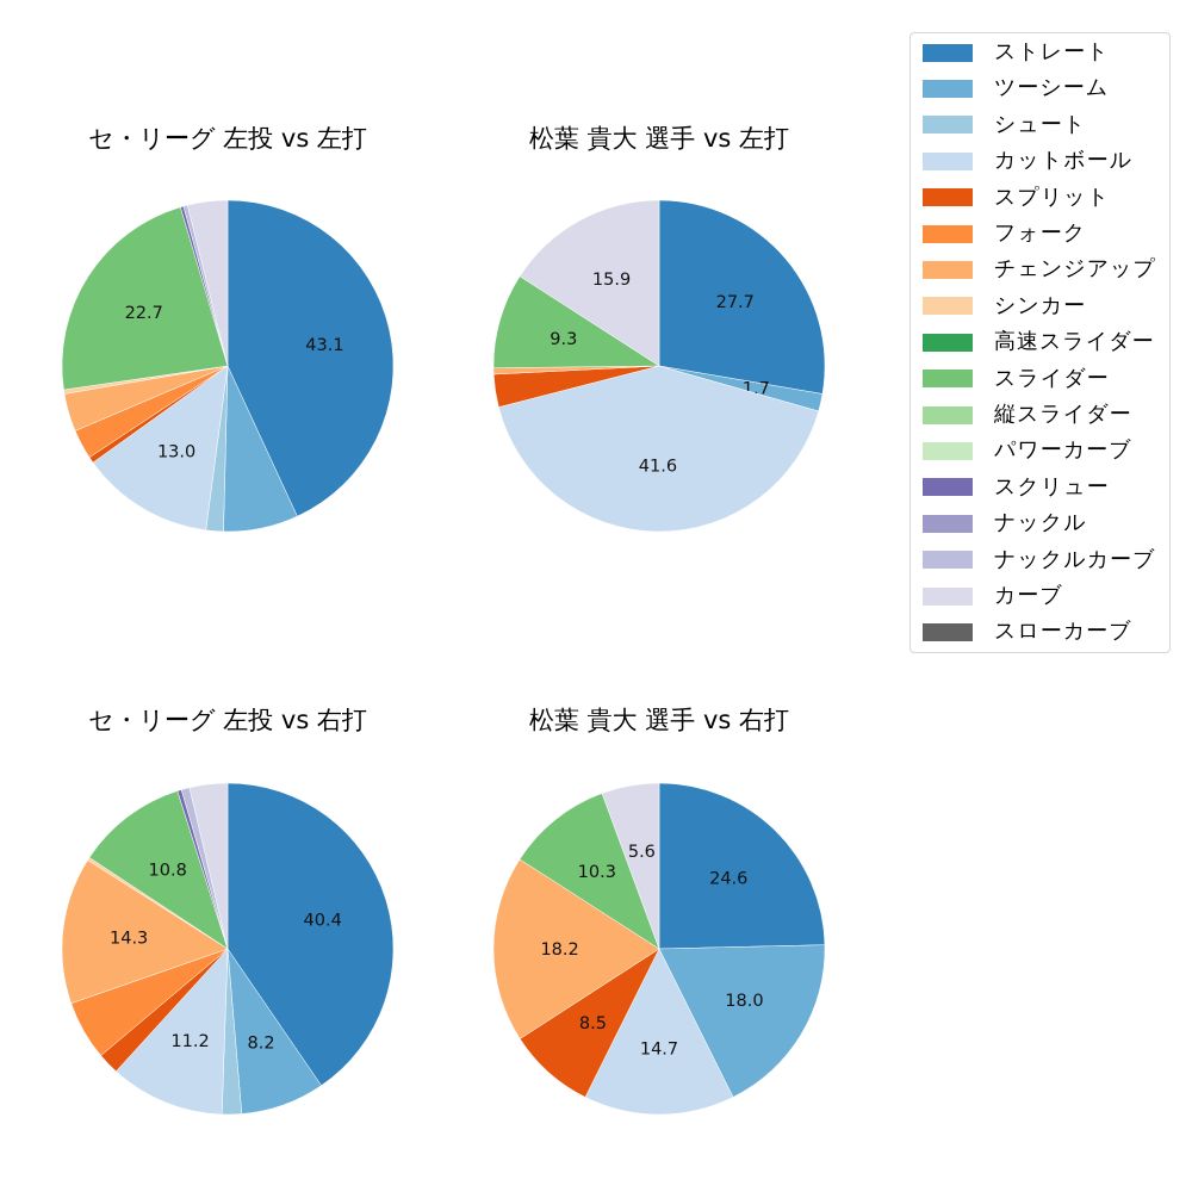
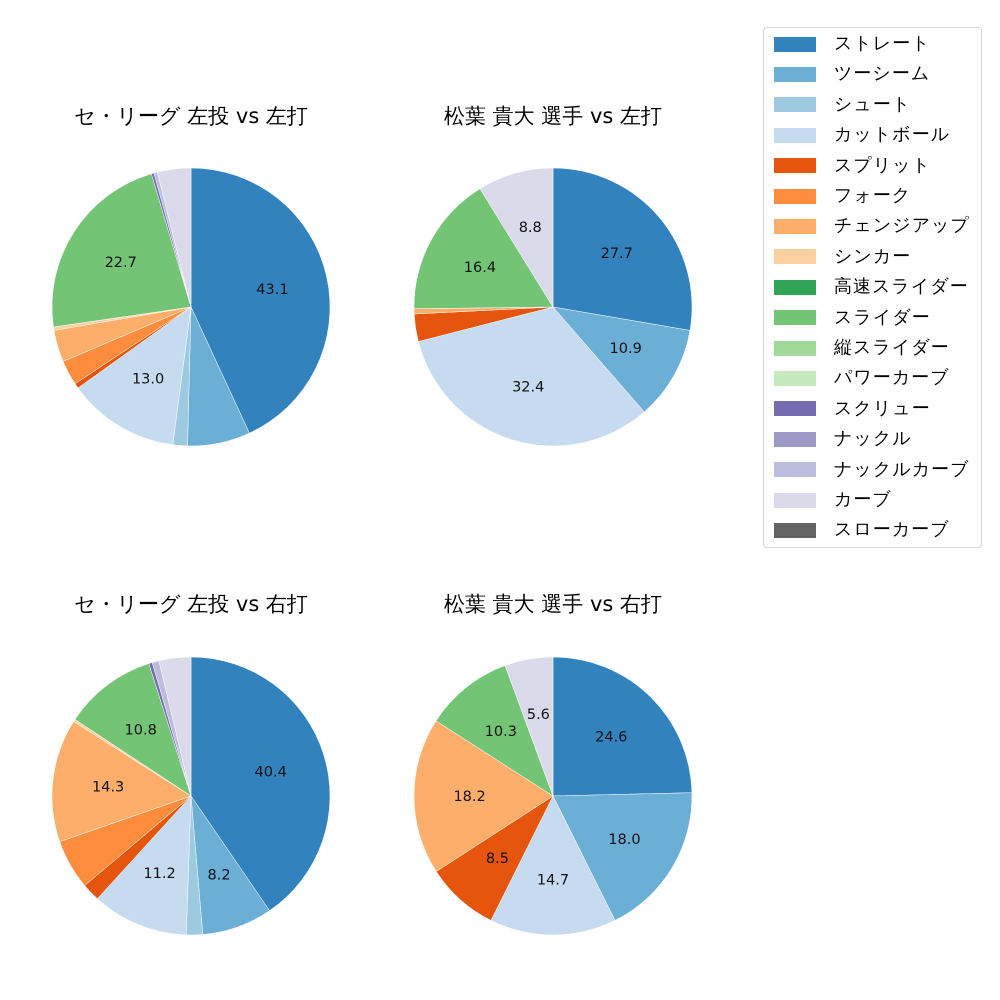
松葉 貴大 選手 vs 左打/ツーシーム: 1.7 -> 10.9
松葉 貴大 選手 vs 左打/カットボール: 41.6 -> 32.4
松葉 貴大 選手 vs 左打/スライダー: 9.3 -> 16.4
松葉 貴大 選手 vs 左打/カーブ: 15.9 -> 8.8
